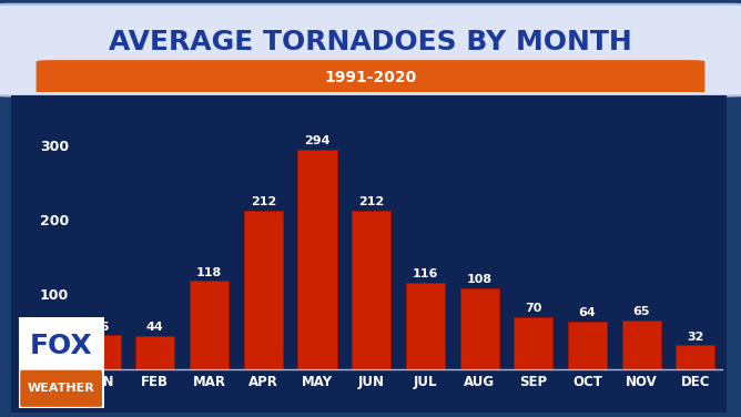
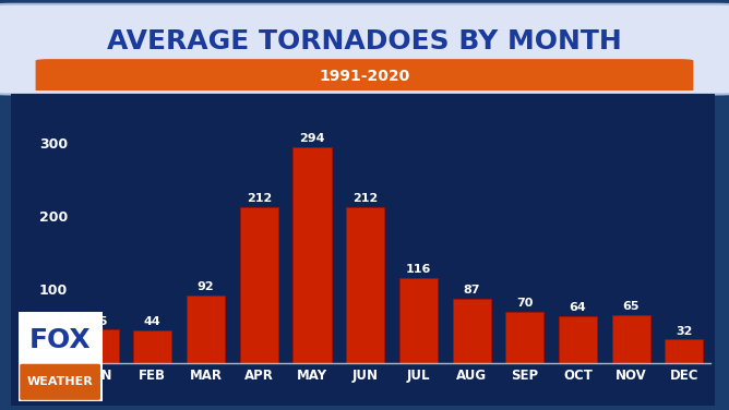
MAR: 118 -> 92
AUG: 108 -> 87
